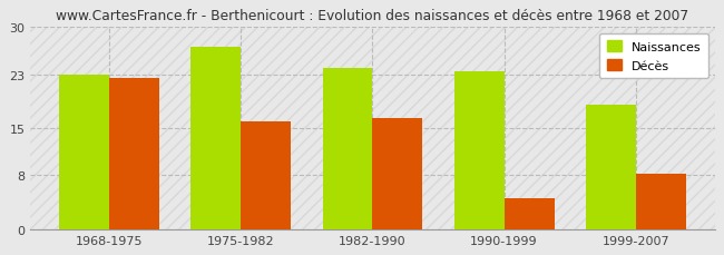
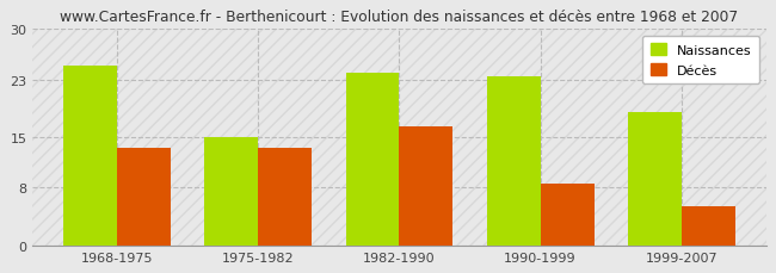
Naissances/1968-1975: 23.0 -> 25.0
Décès/1968-1975: 22.4 -> 13.5
Naissances/1975-1982: 27.0 -> 15.0
Décès/1975-1982: 16.0 -> 13.5
Décès/1990-1999: 4.6 -> 8.5
Décès/1999-2007: 8.2 -> 5.5
